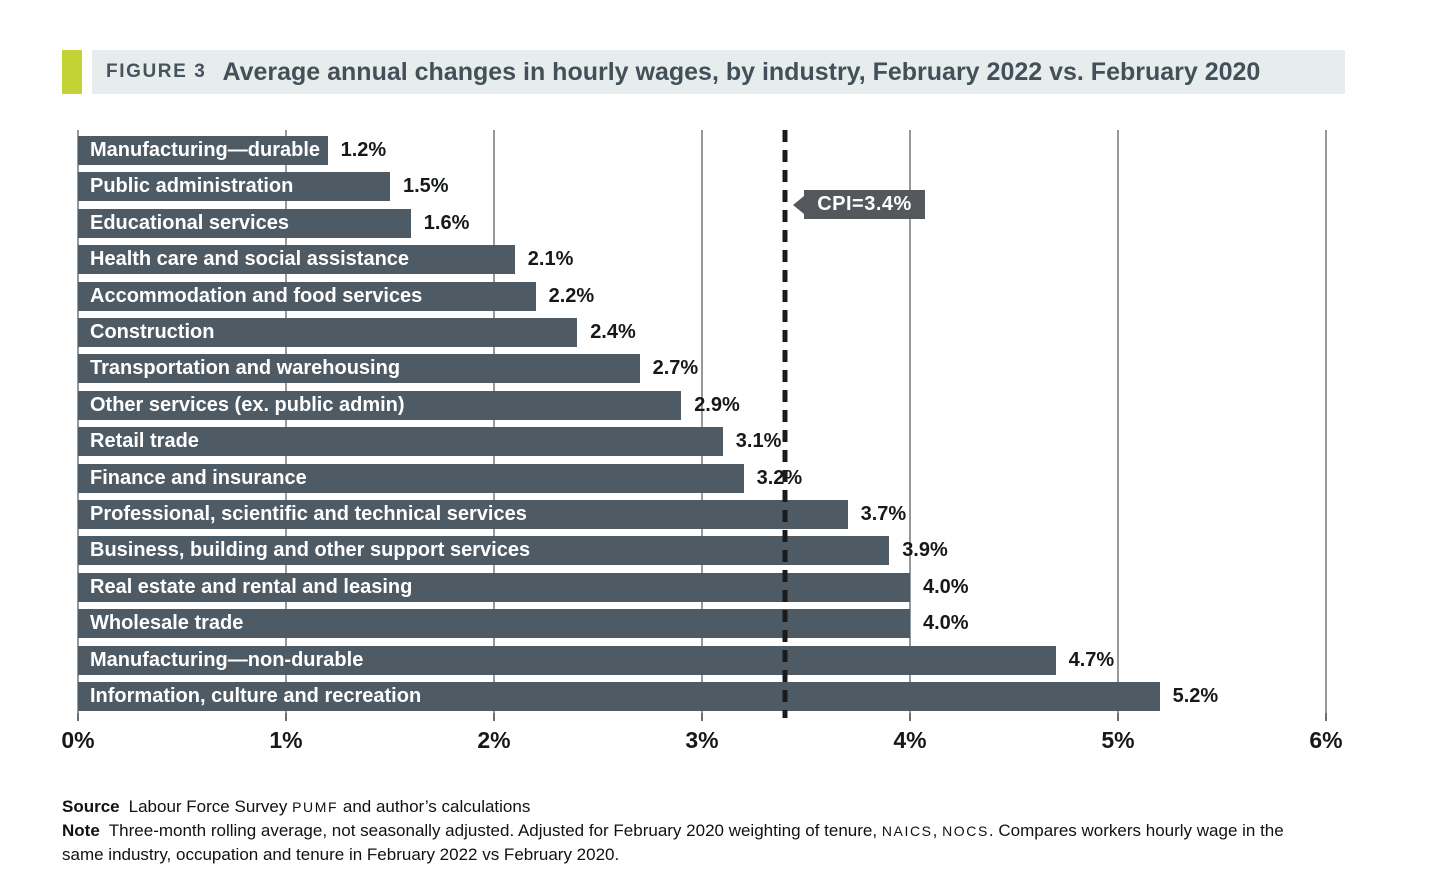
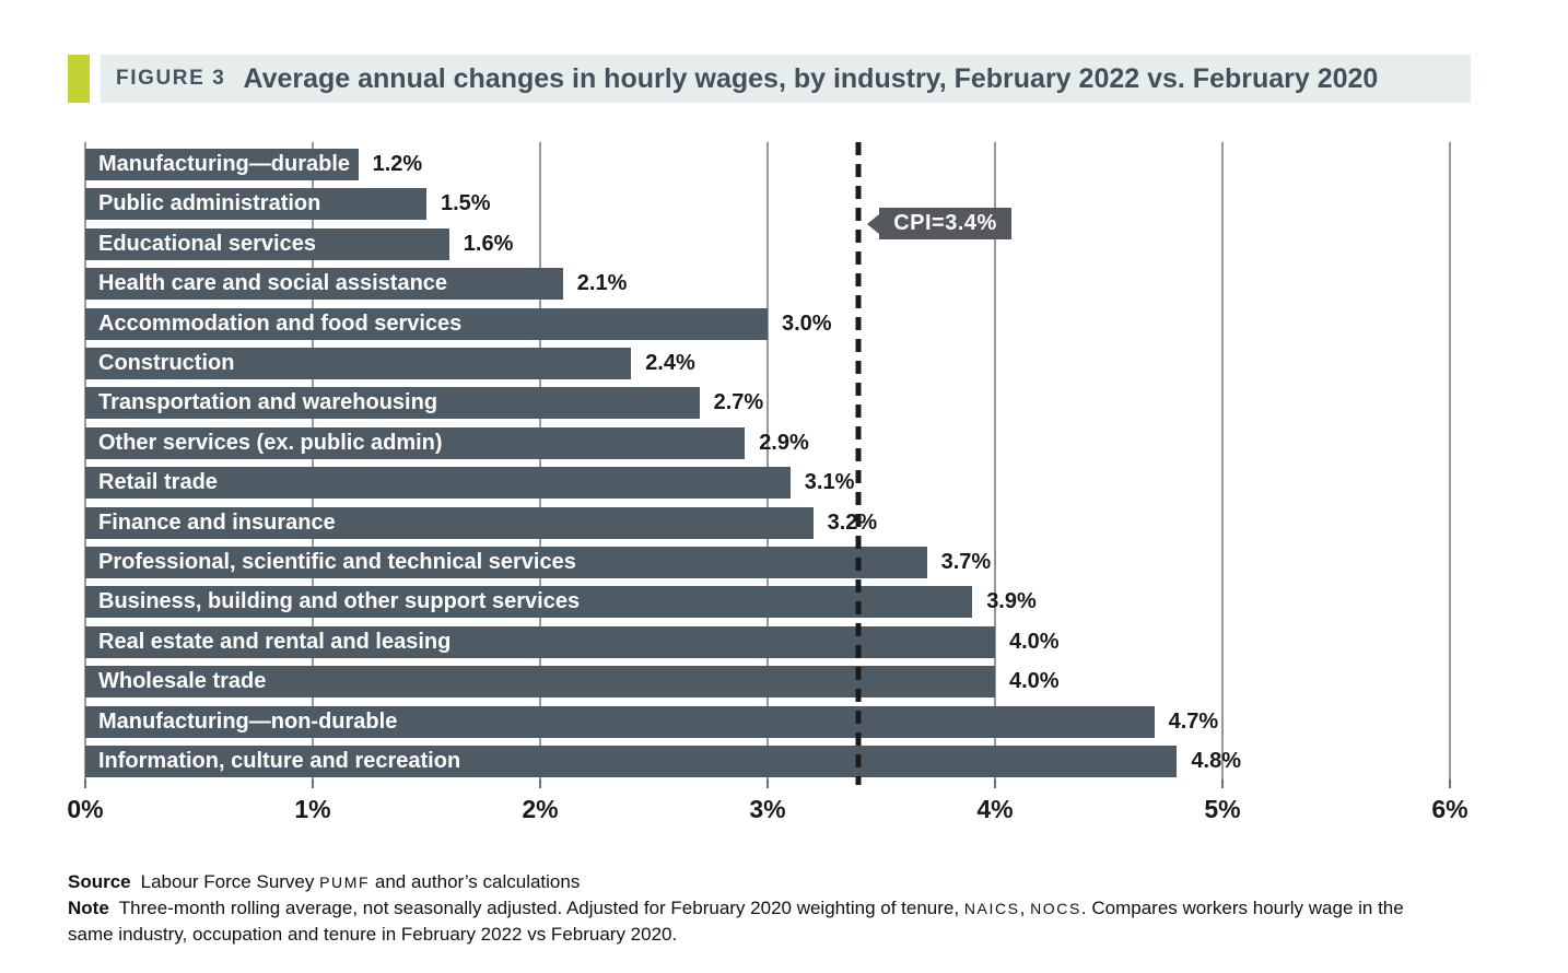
Accommodation and food services: 2.2% -> 3.0%
Information, culture and recreation: 5.2% -> 4.8%
